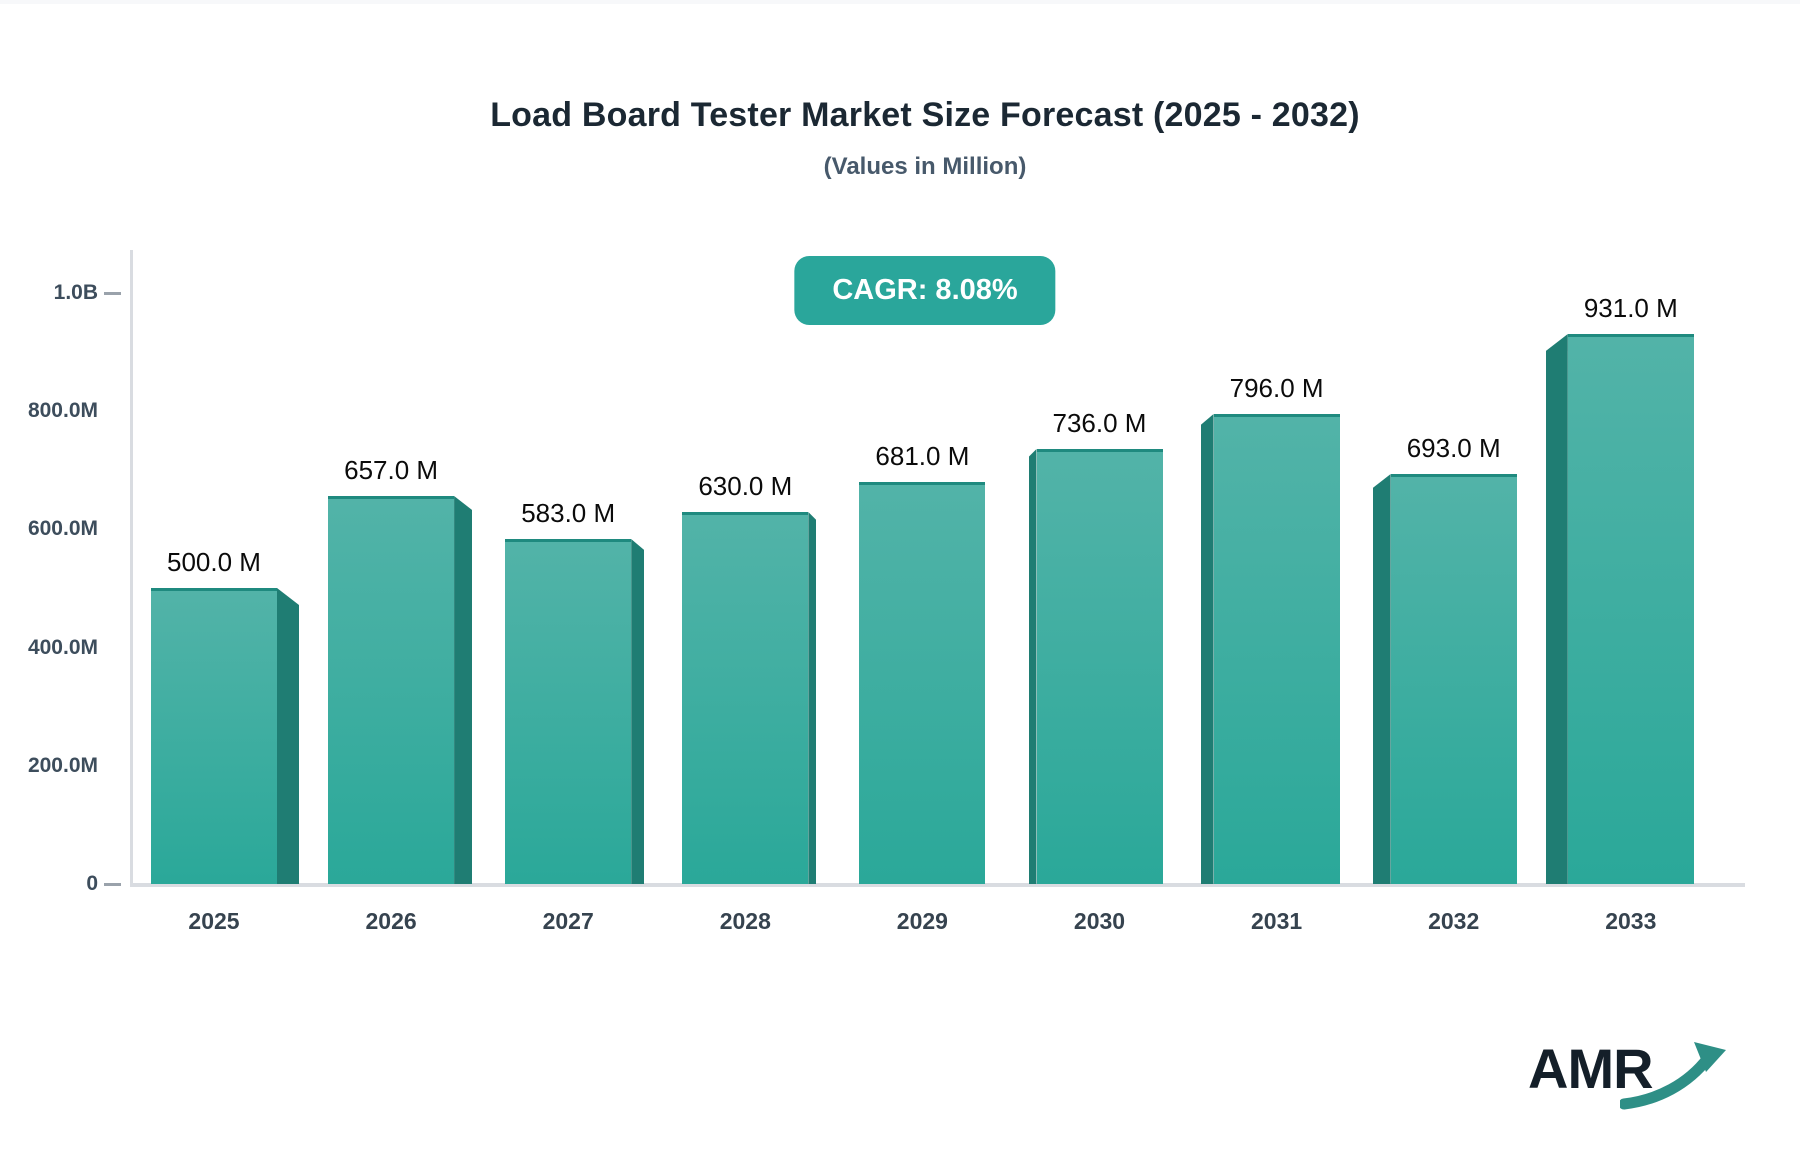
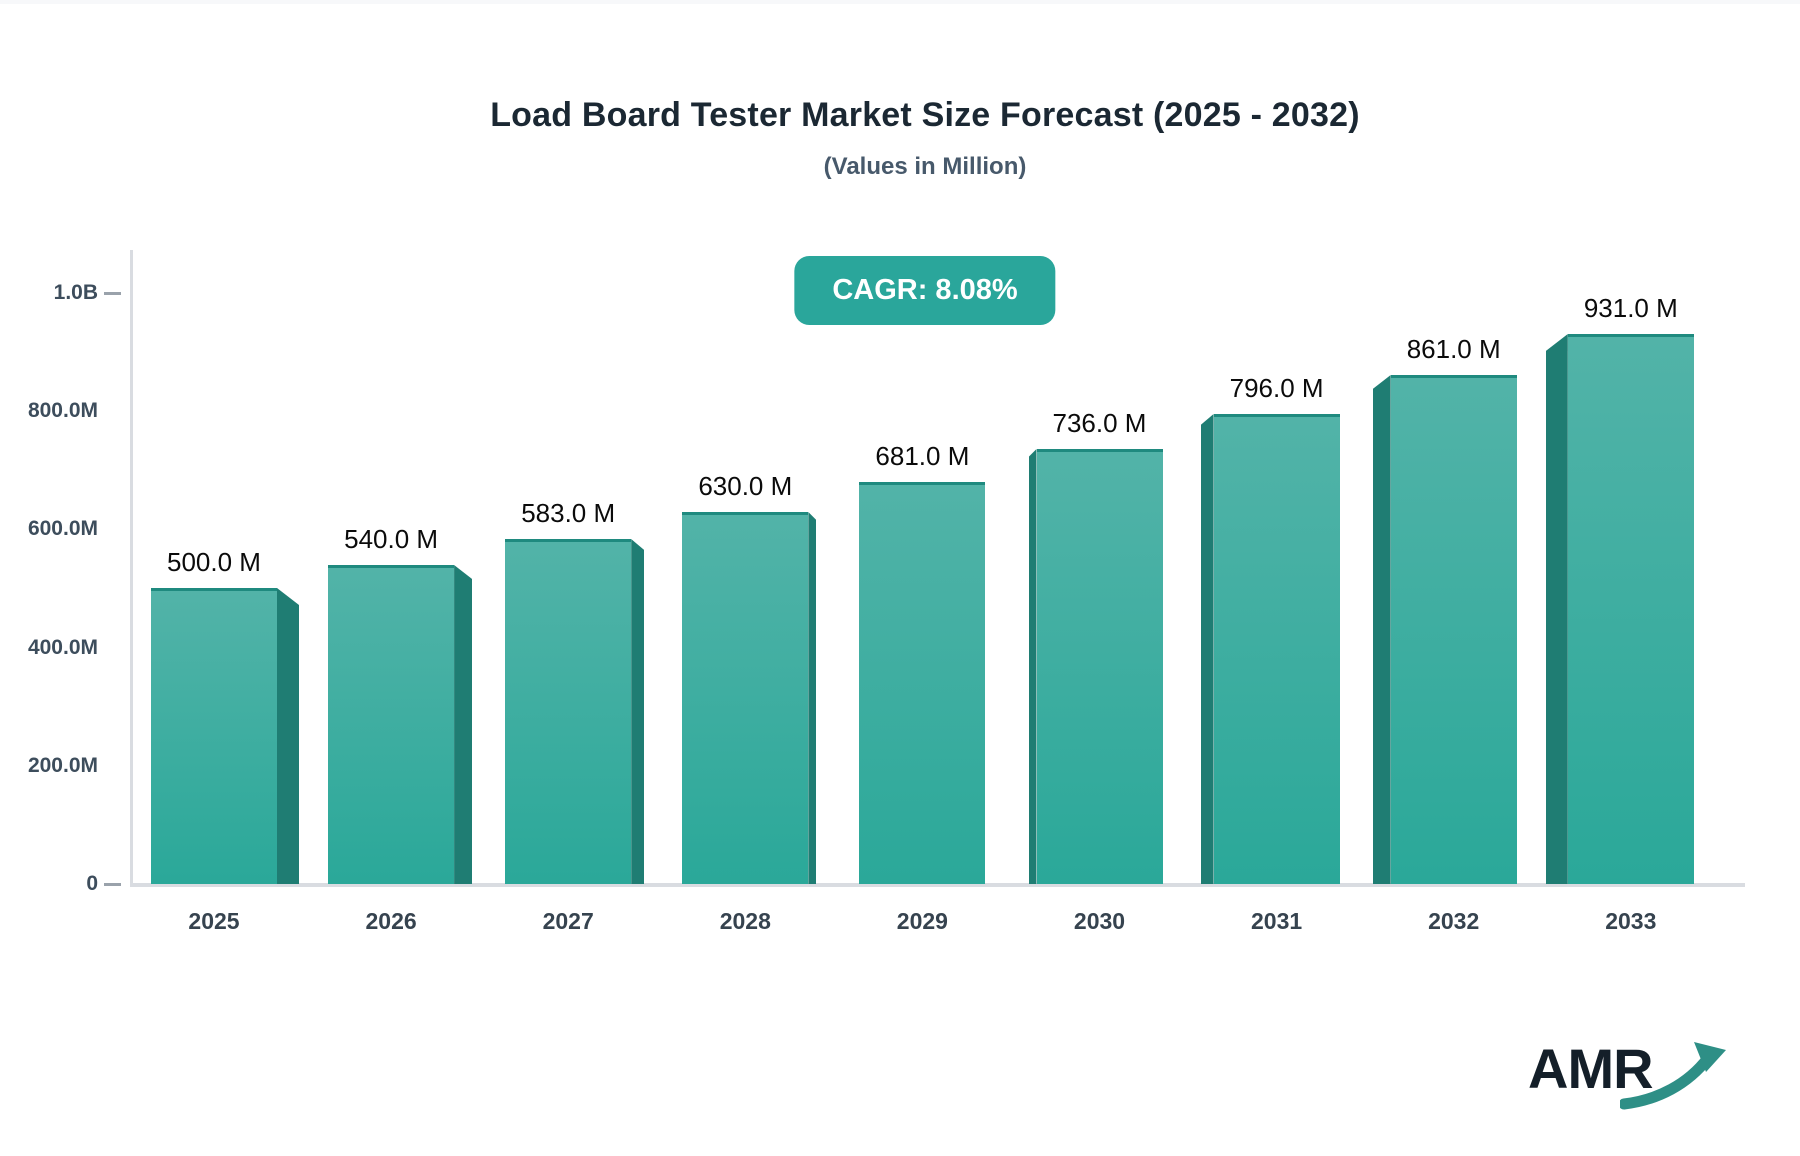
2026: 657.0 -> 540.0
2032: 693.0 -> 861.0
